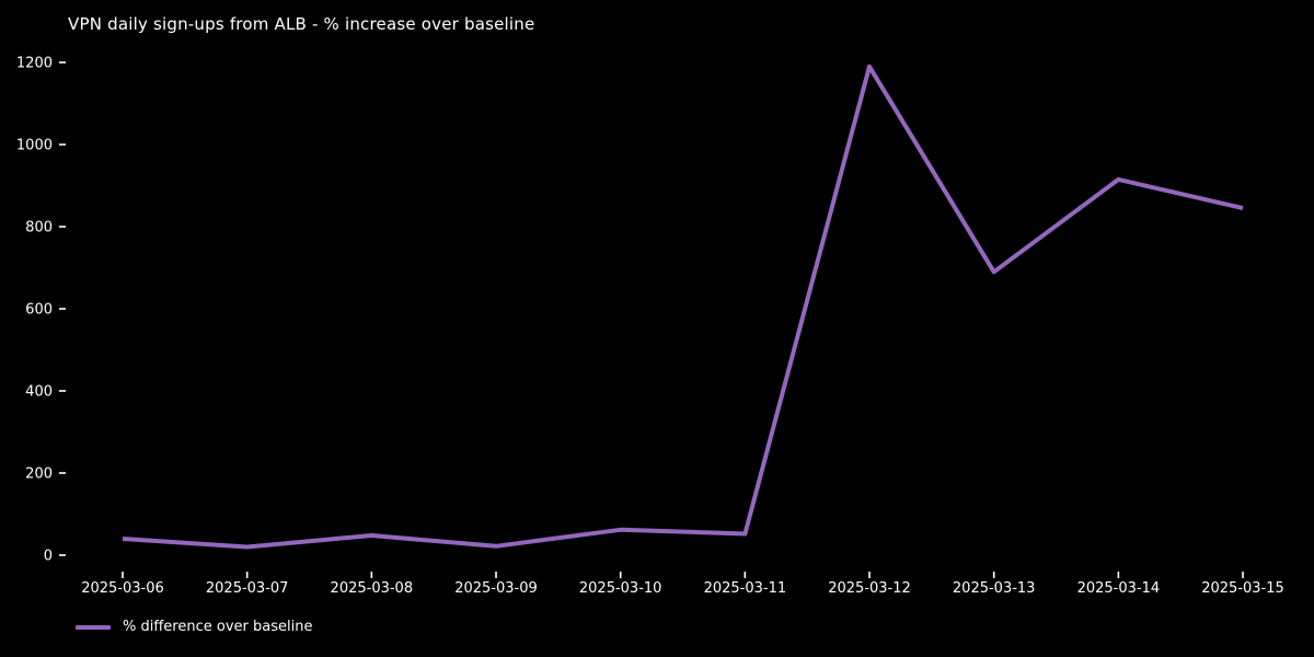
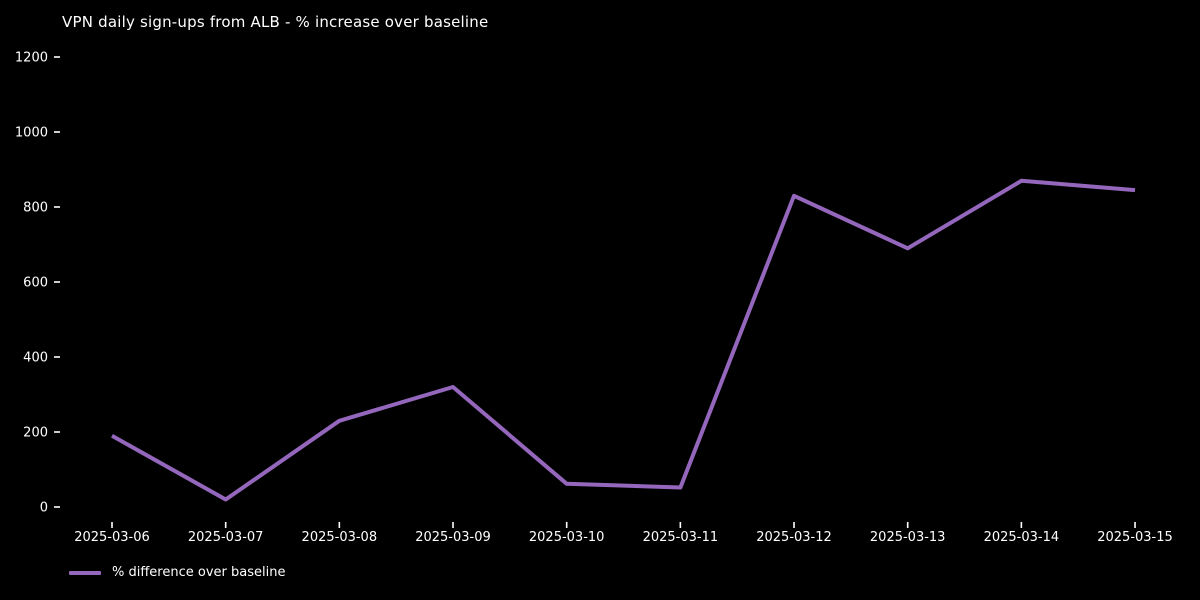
2025-03-06: 40 -> 190
2025-03-08: 50 -> 230
2025-03-09: 20 -> 320
2025-03-12: 1190 -> 830
2025-03-14: 920 -> 870
